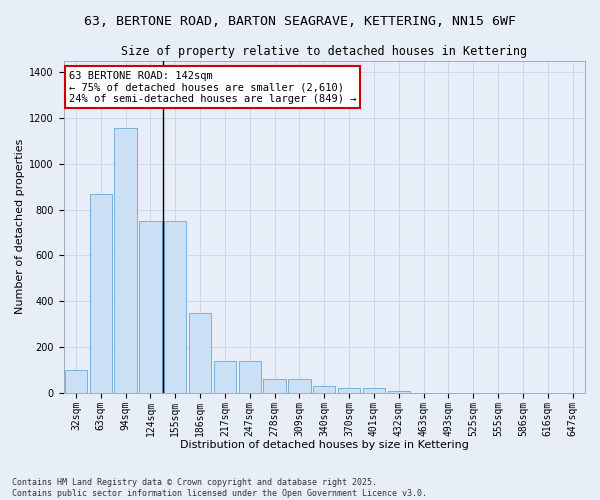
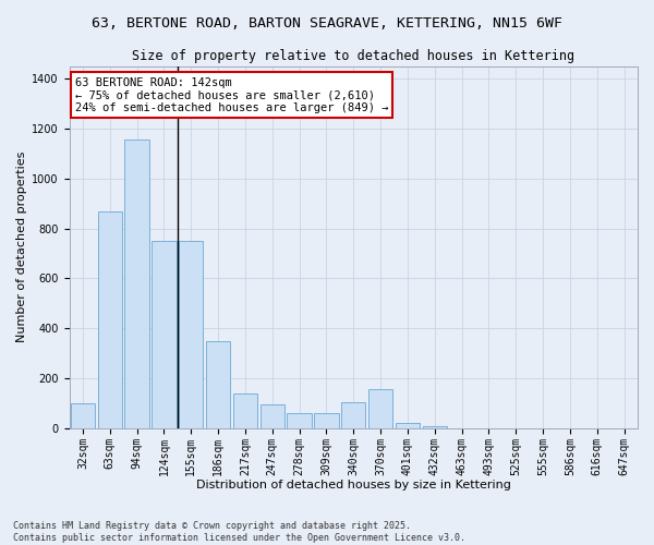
247sqm: 140 -> 95
340sqm: 30 -> 105
370sqm: 20 -> 155
